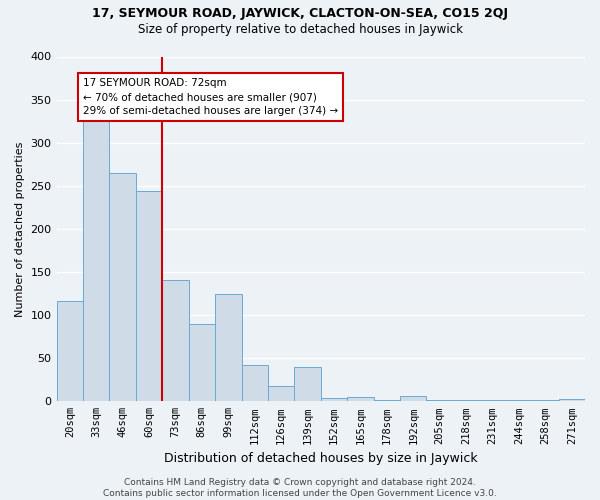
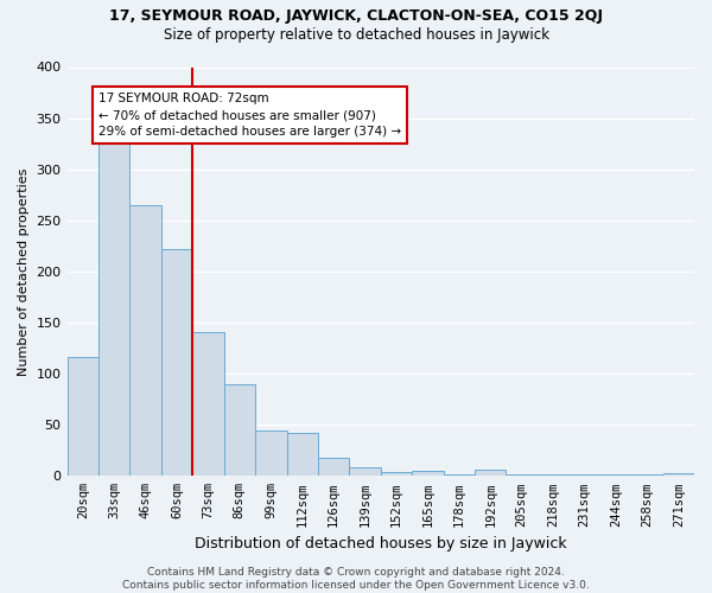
60sqm: 244 -> 222
99sqm: 124 -> 45
139sqm: 40 -> 9
